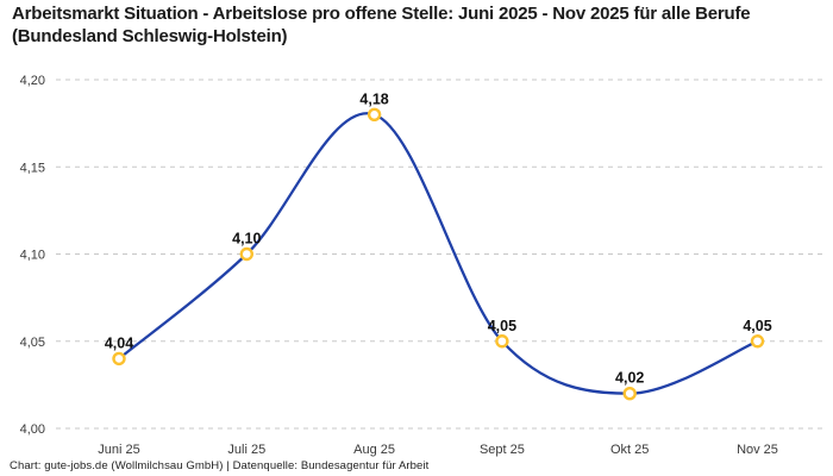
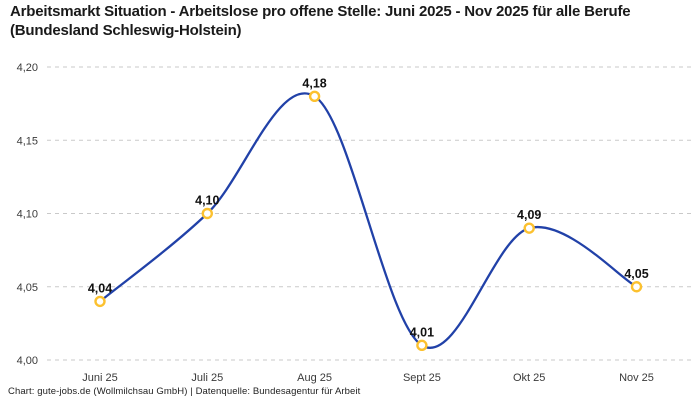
Sept 25: 4,05 -> 4,01
Okt 25: 4,02 -> 4,09
